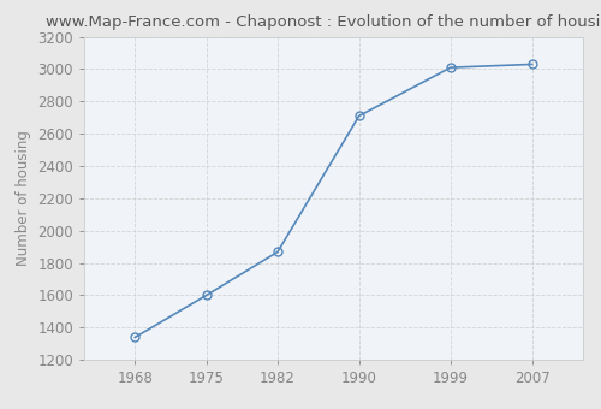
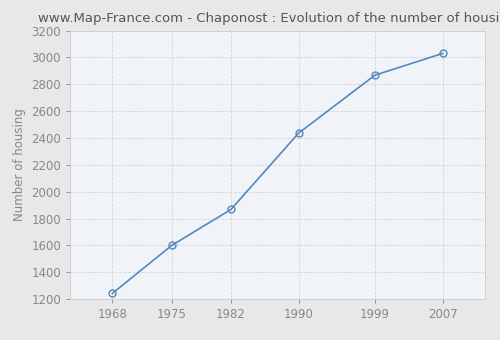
1968: 1340 -> 1240
1990: 2710 -> 2440
1999: 3010 -> 2870
